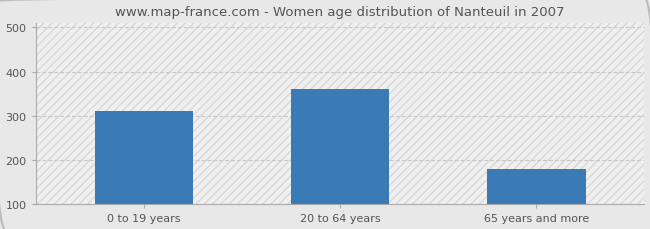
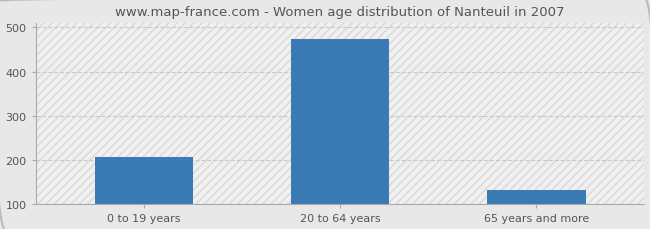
0 to 19 years: 310 -> 207
20 to 64 years: 360 -> 473
65 years and more: 180 -> 132
